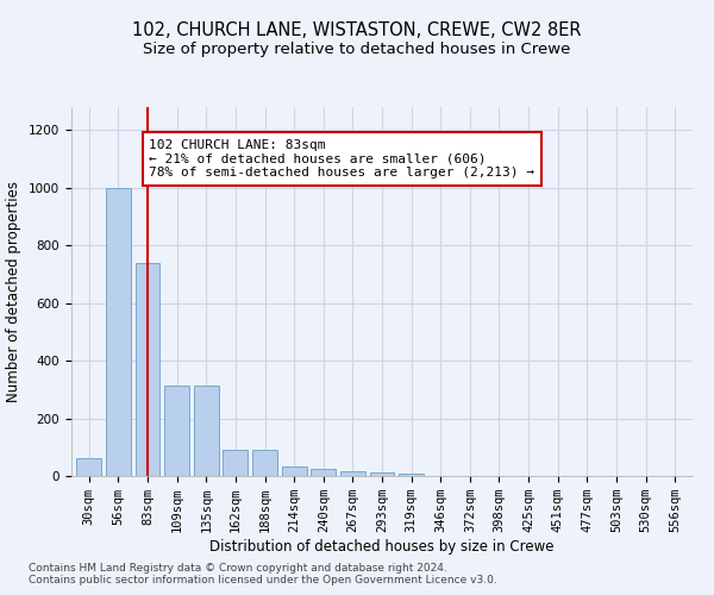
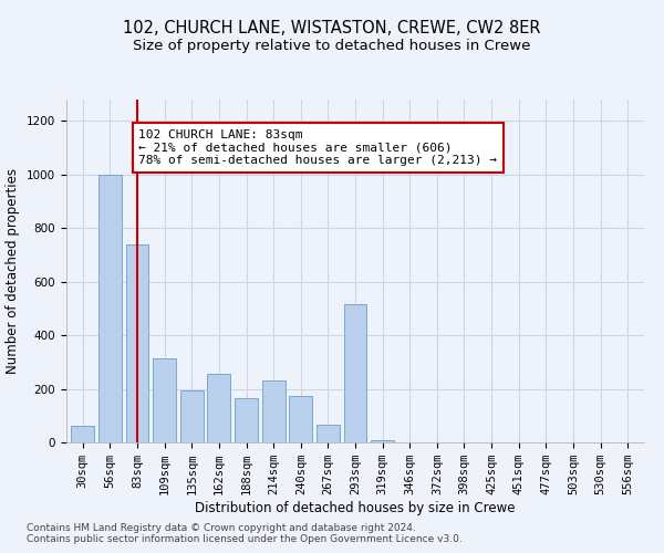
135sqm: 315 -> 195
162sqm: 90 -> 255
188sqm: 90 -> 165
214sqm: 32 -> 230
240sqm: 24 -> 175
267sqm: 18 -> 65
293sqm: 13 -> 515
